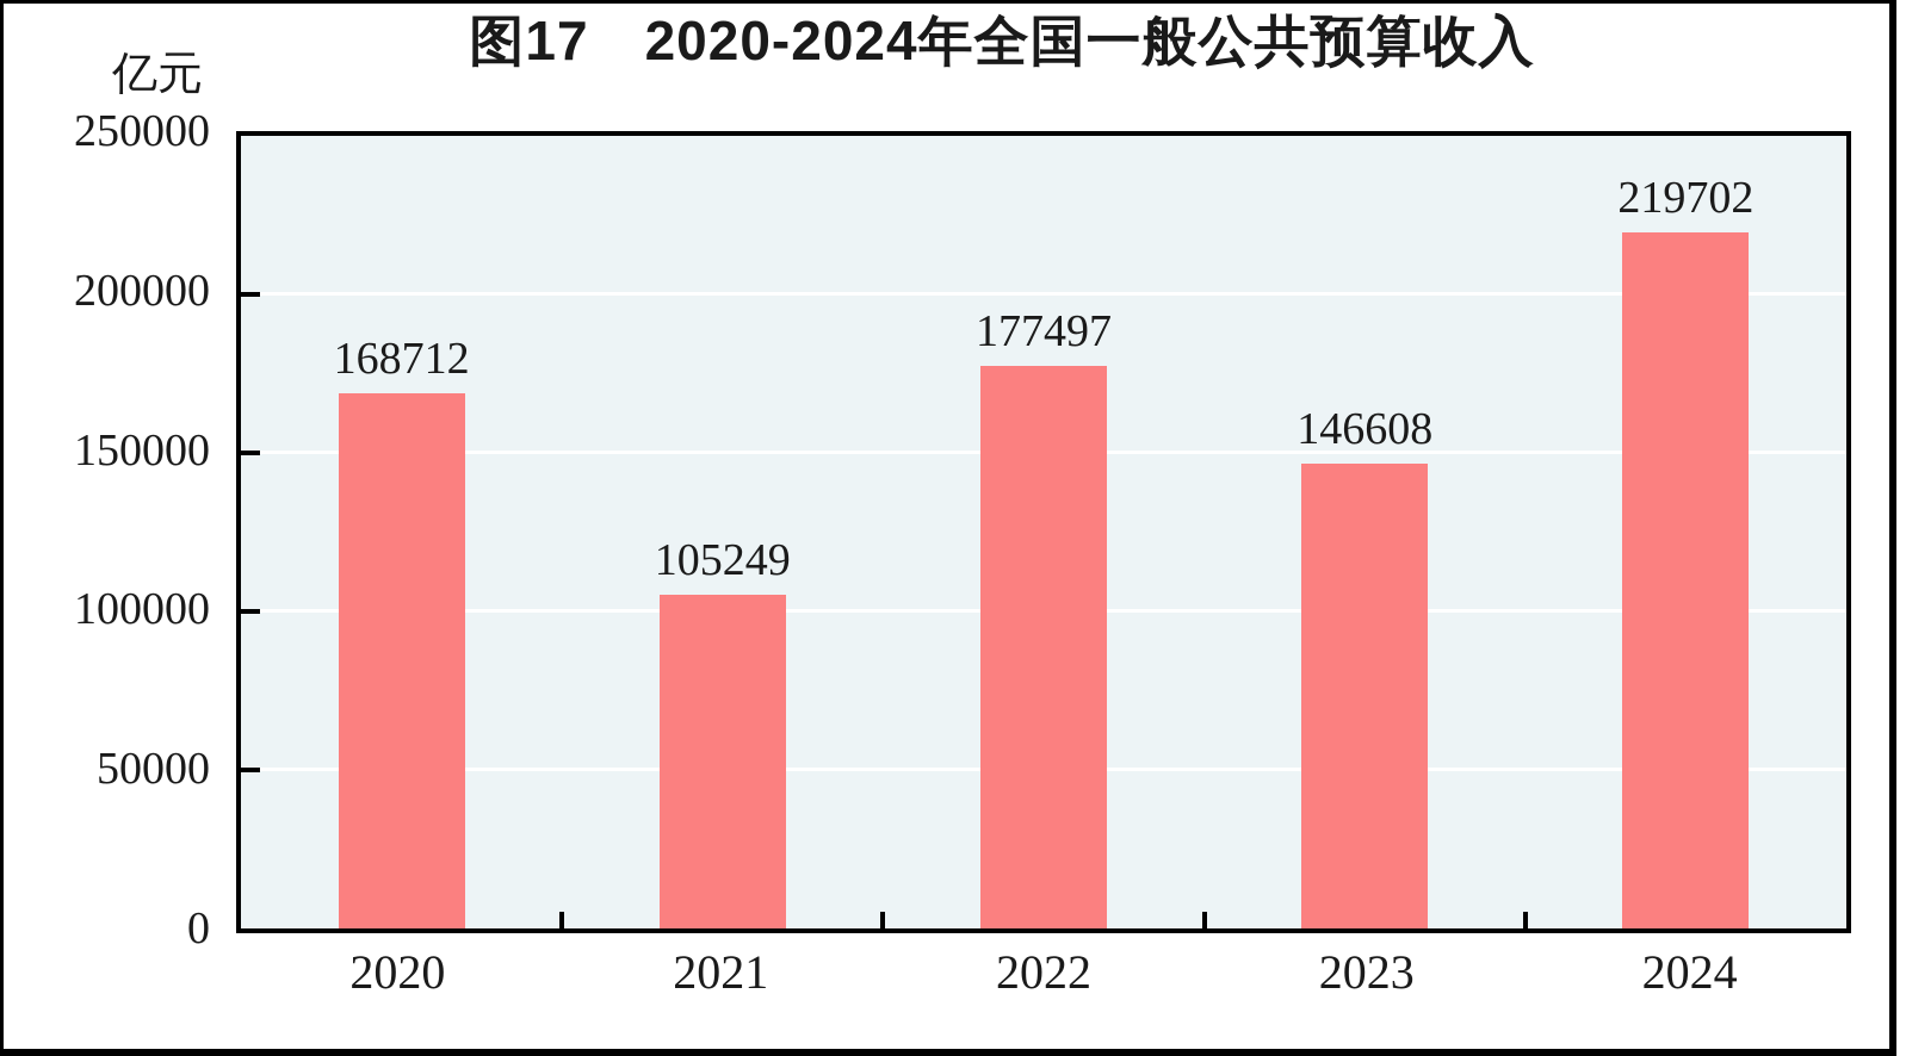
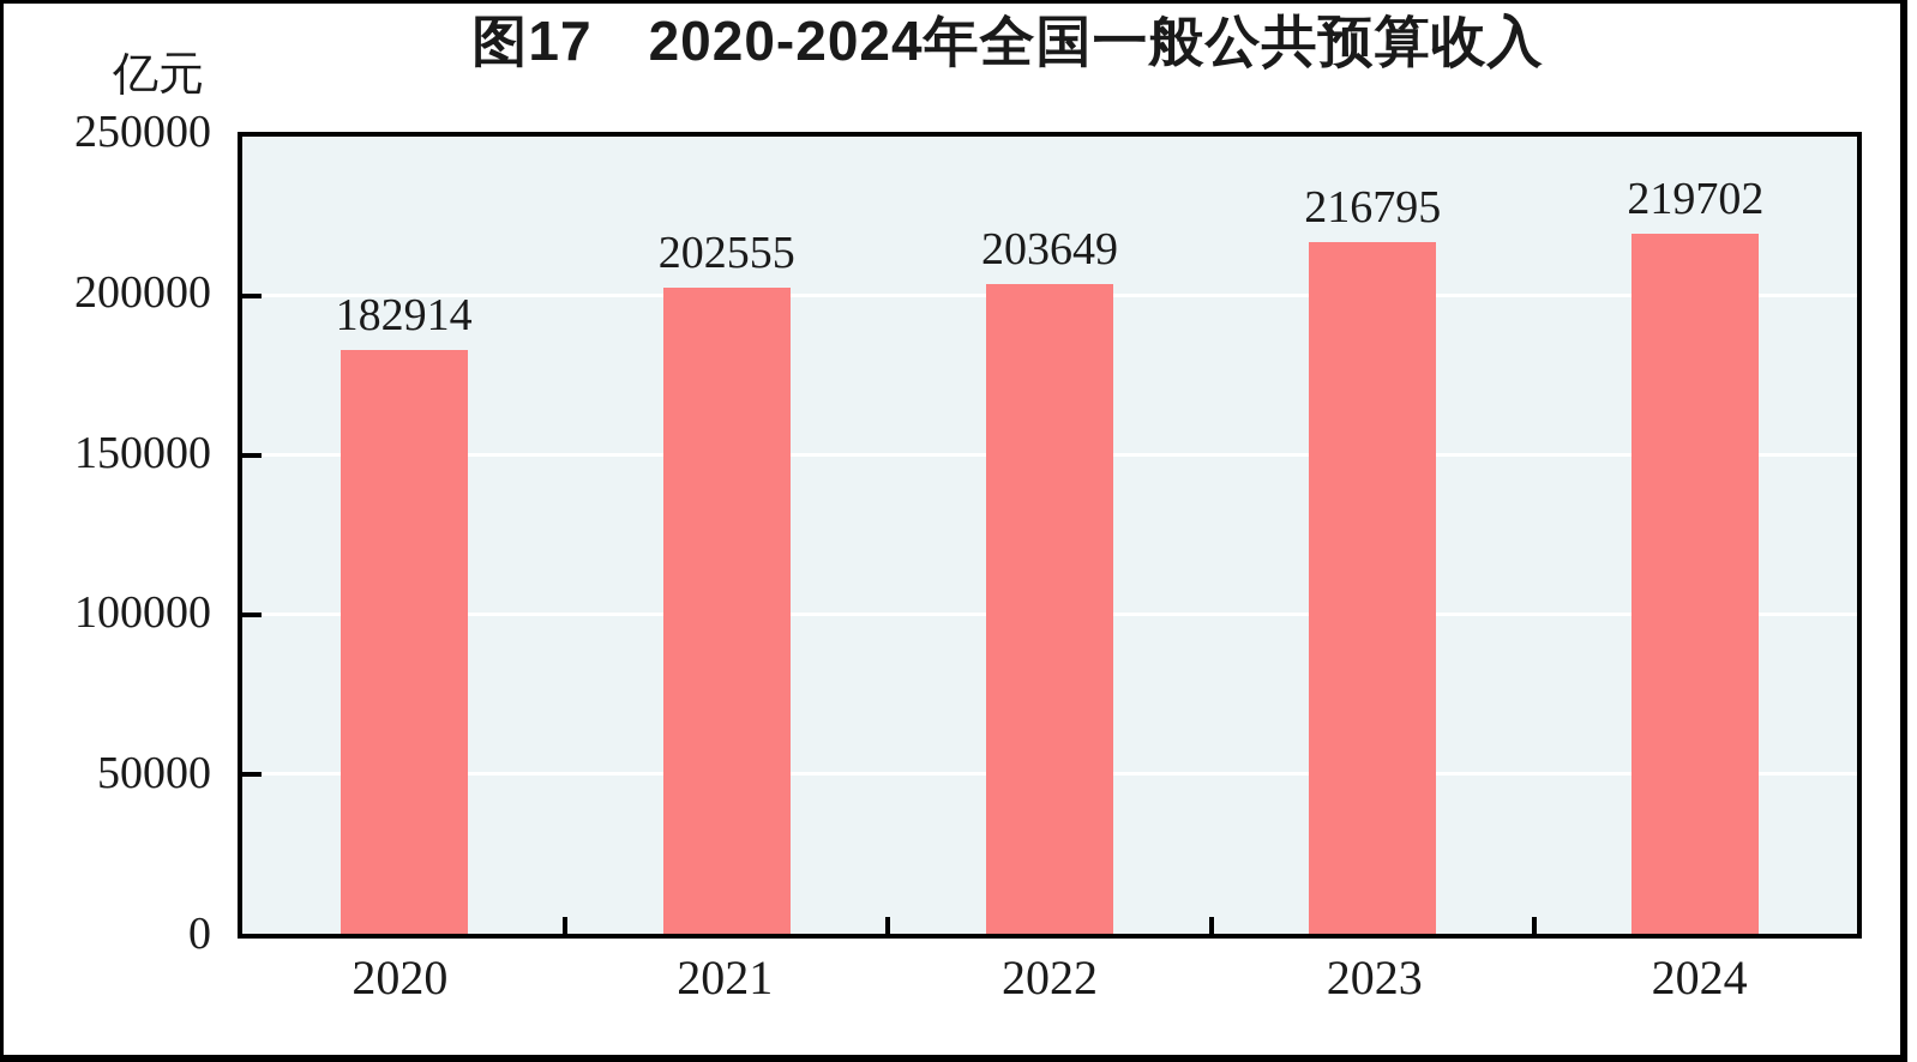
2020: 168712 -> 182914
2021: 105249 -> 202555
2022: 177497 -> 203649
2023: 146608 -> 216795
